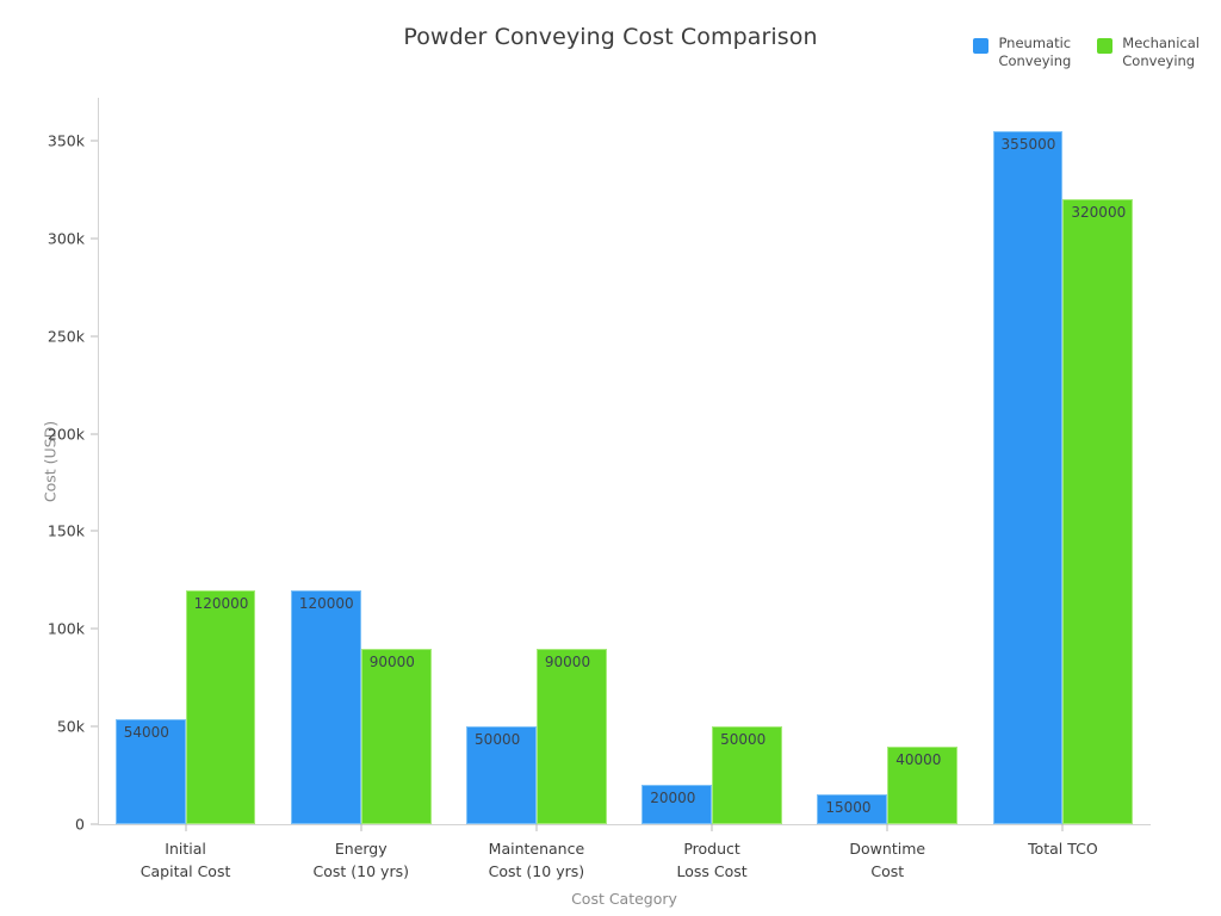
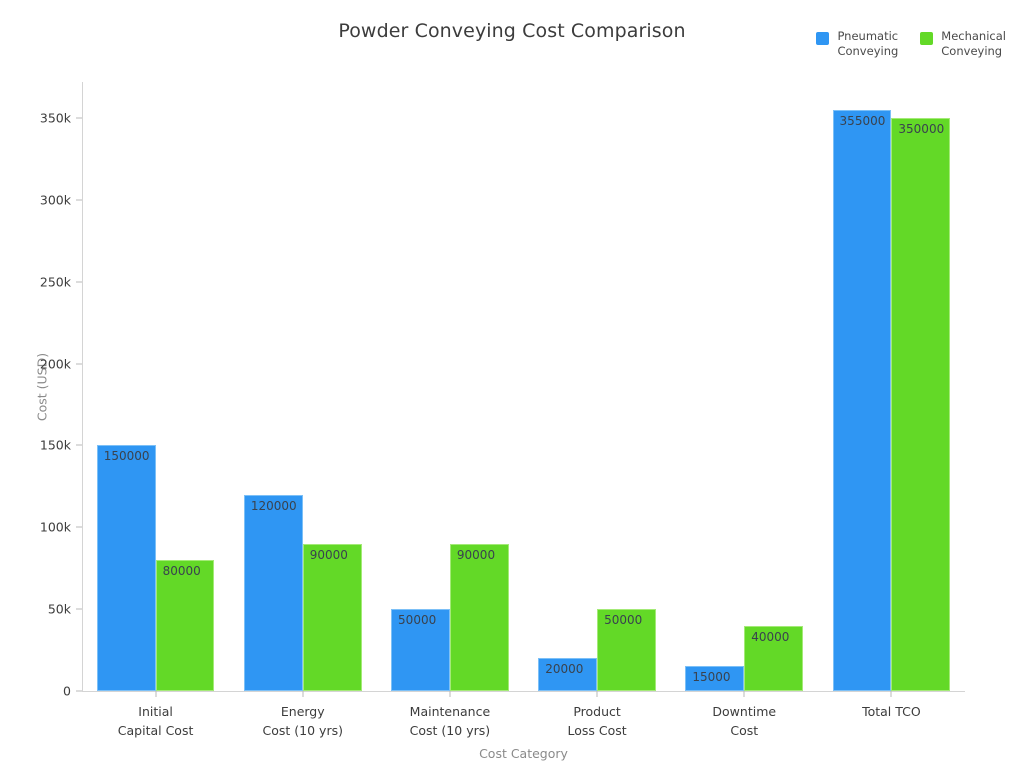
Pneumatic Conveying/Initial Capital Cost: 54000 -> 150000
Mechanical Conveying/Initial Capital Cost: 120000 -> 80000
Mechanical Conveying/Total TCO: 320000 -> 350000
